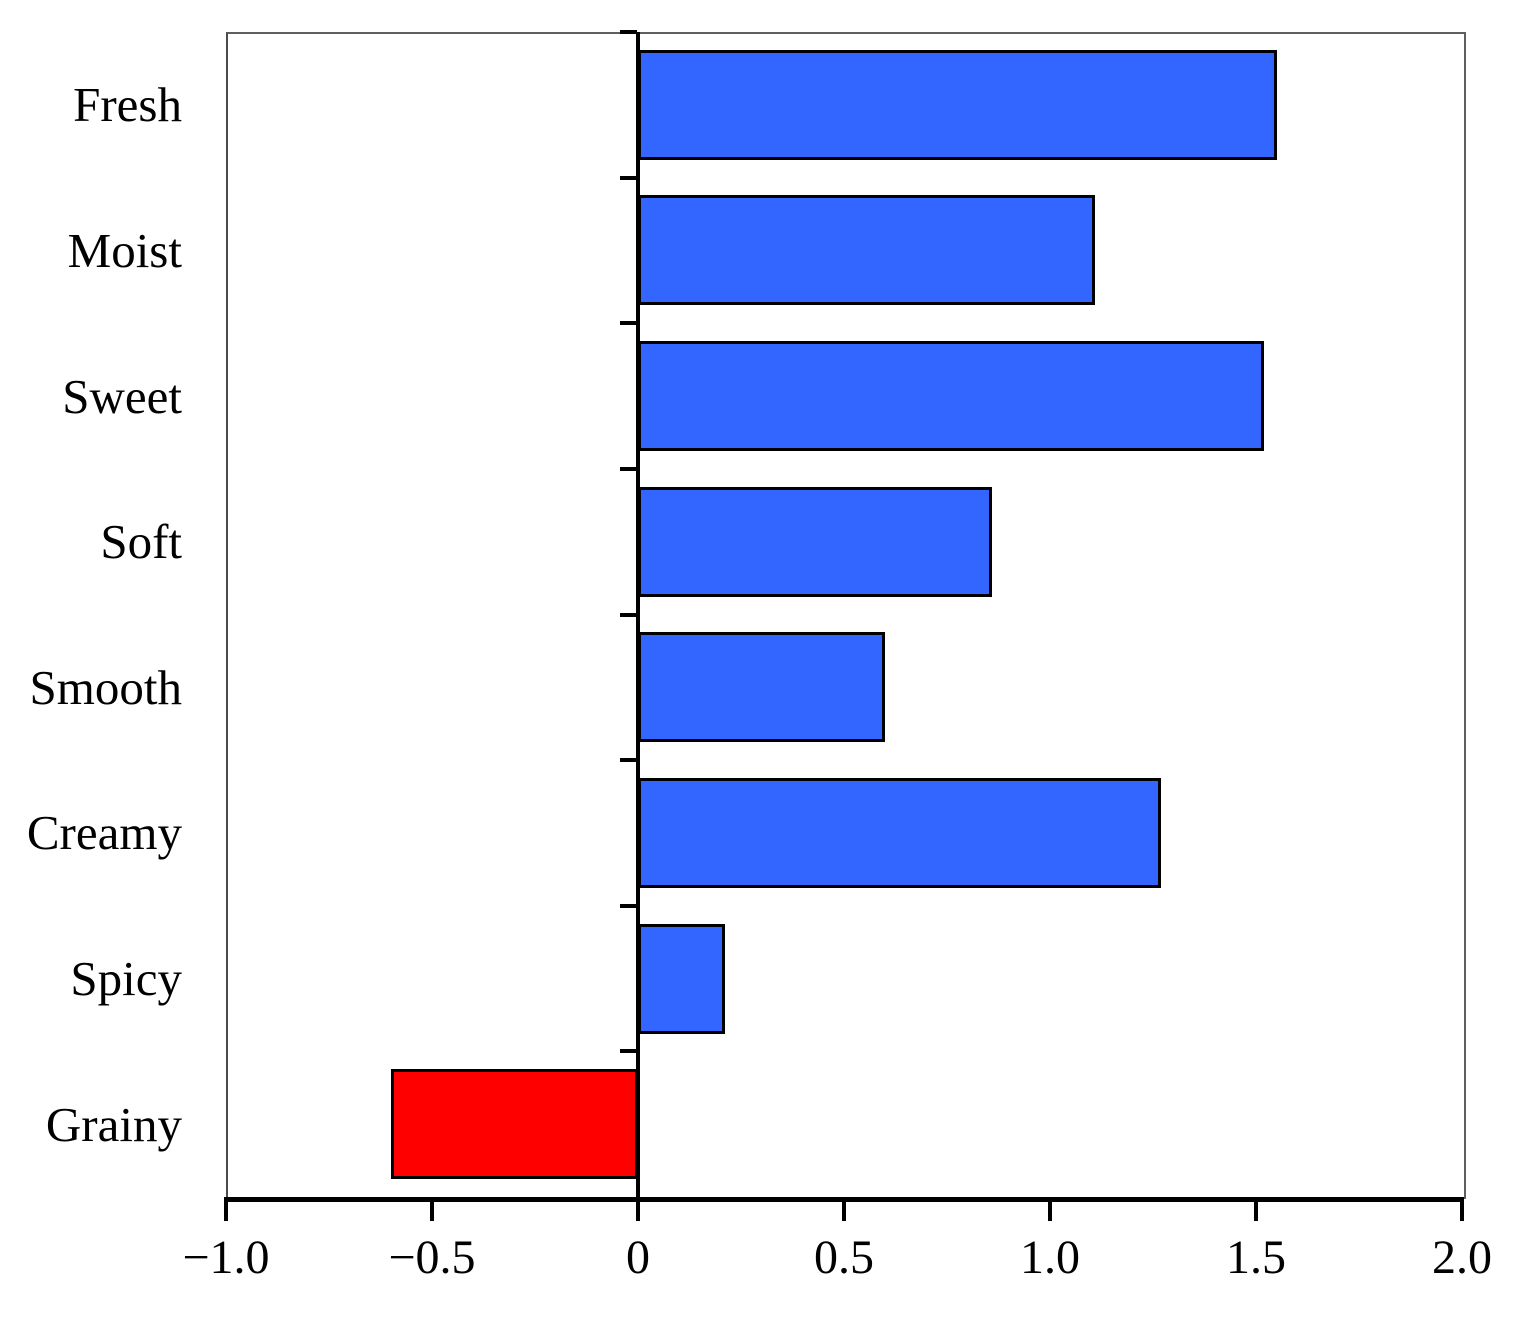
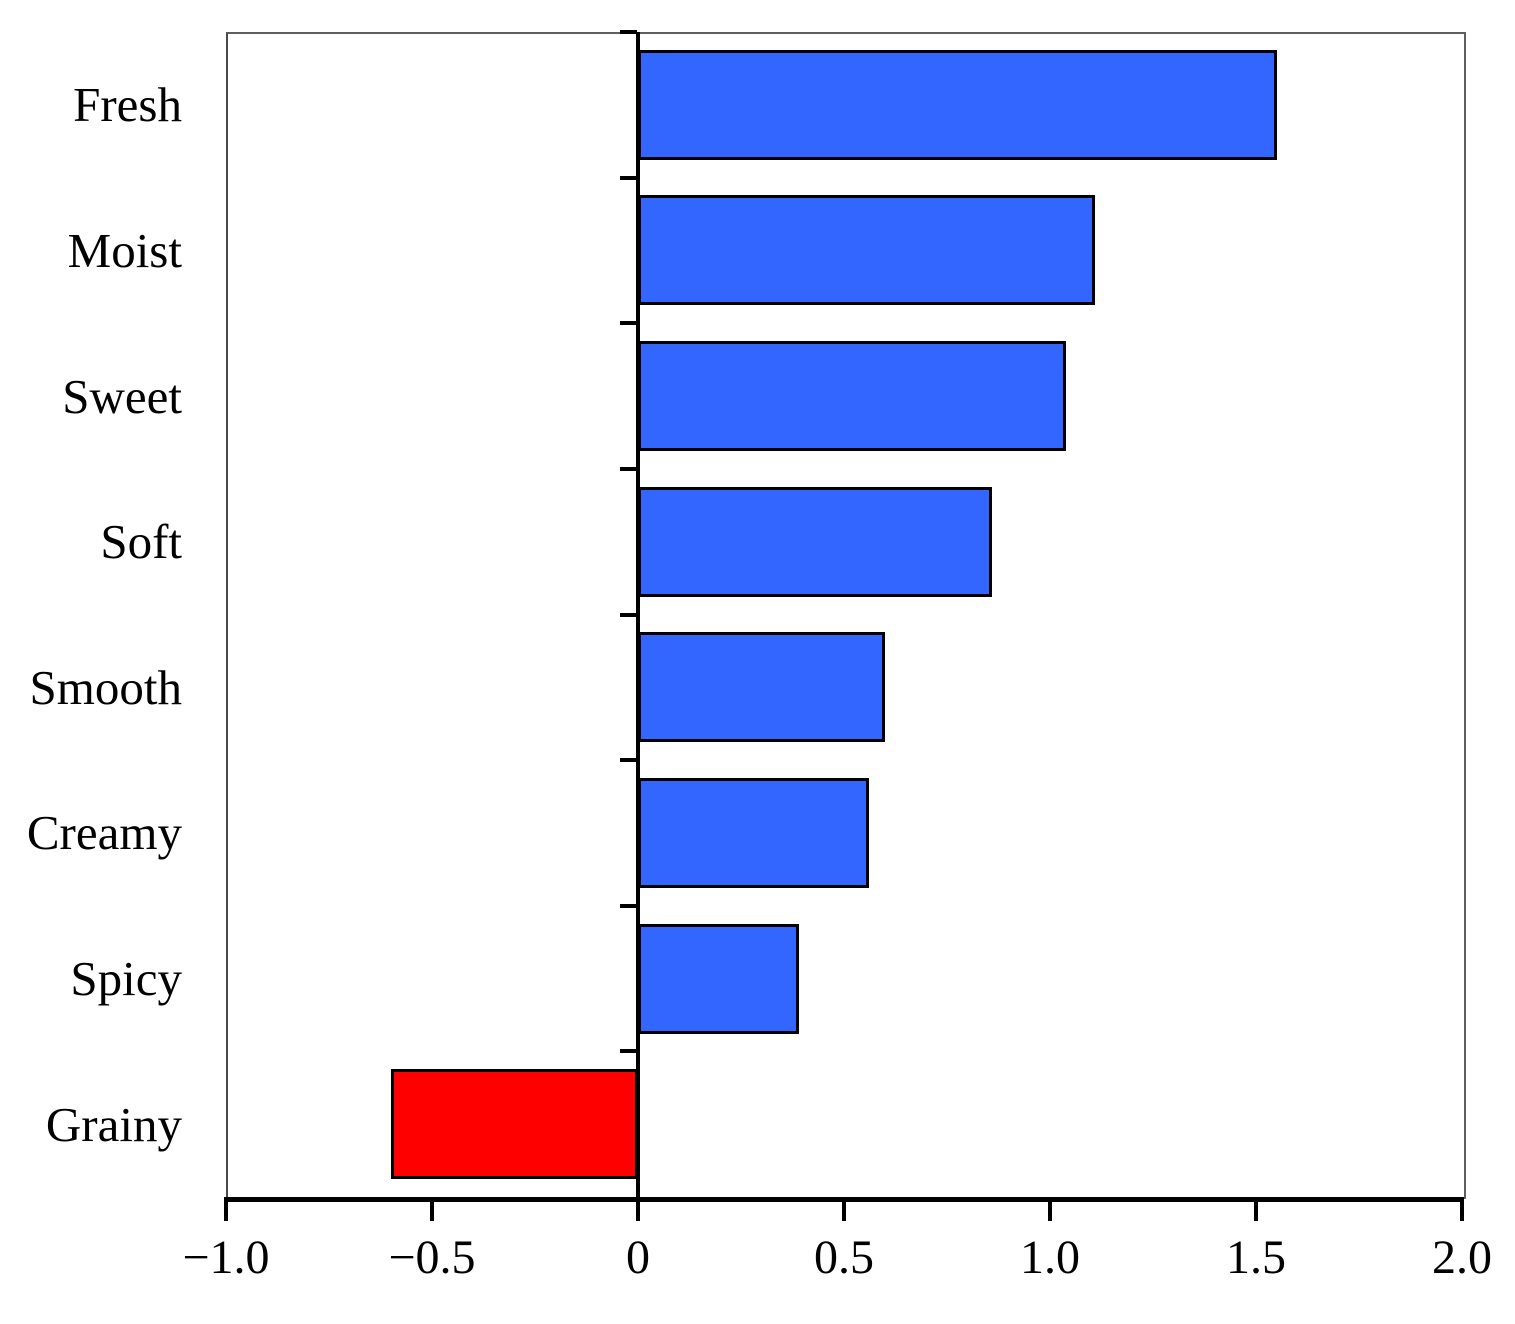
Sweet: 1.52 -> 1.04
Creamy: 1.27 -> 0.56
Spicy: 0.21 -> 0.39
